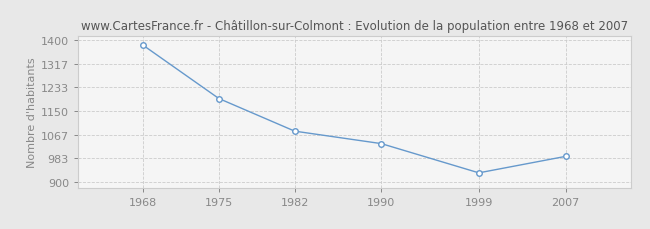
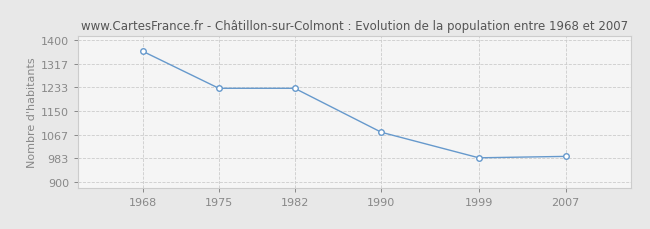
1968: 1382 -> 1360
1975: 1194 -> 1230
1982: 1079 -> 1230
1990: 1035 -> 1075
1999: 932 -> 985
